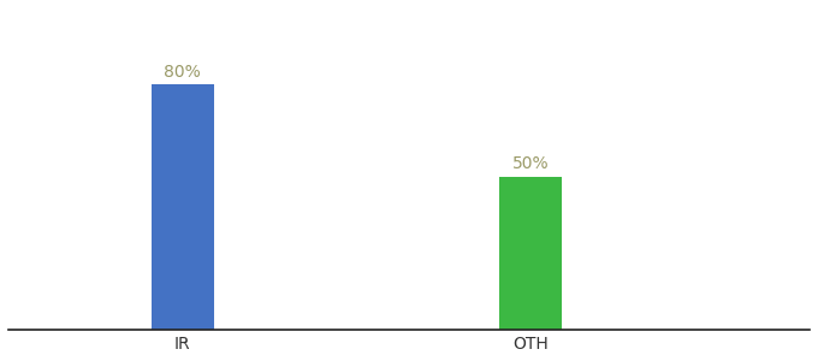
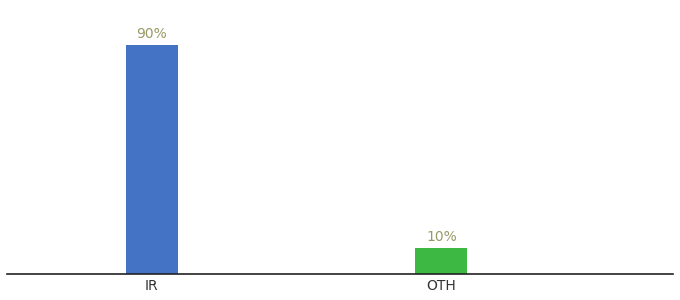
IR: 80% -> 90%
OTH: 50% -> 10%
